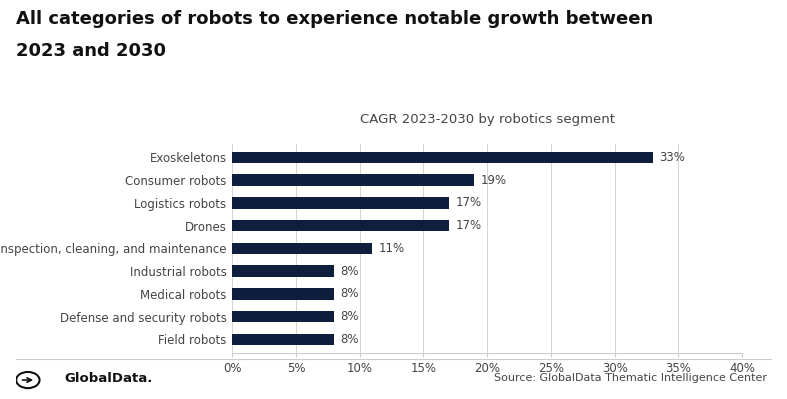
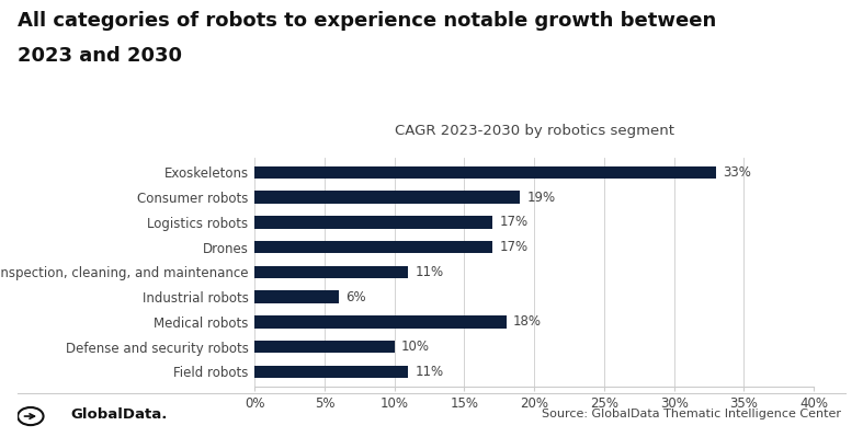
Industrial robots: 8% -> 6%
Medical robots: 8% -> 18%
Defense and security robots: 8% -> 10%
Field robots: 8% -> 11%
